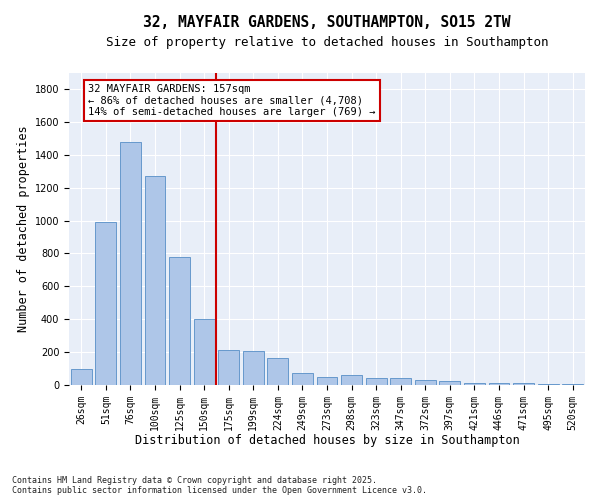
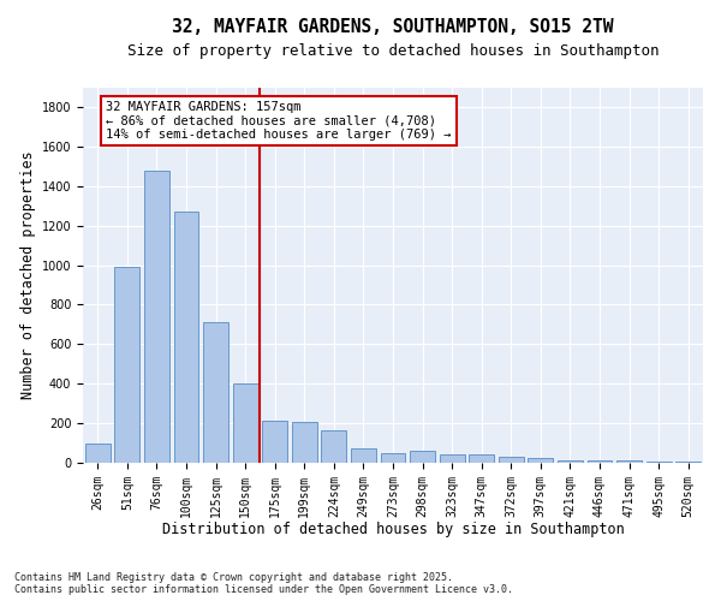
125sqm: 780 -> 710
